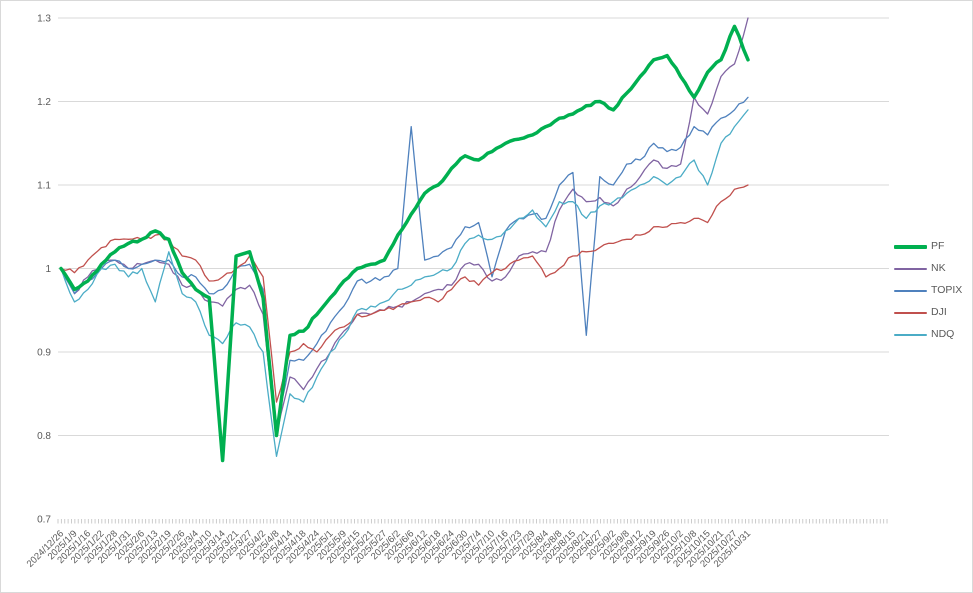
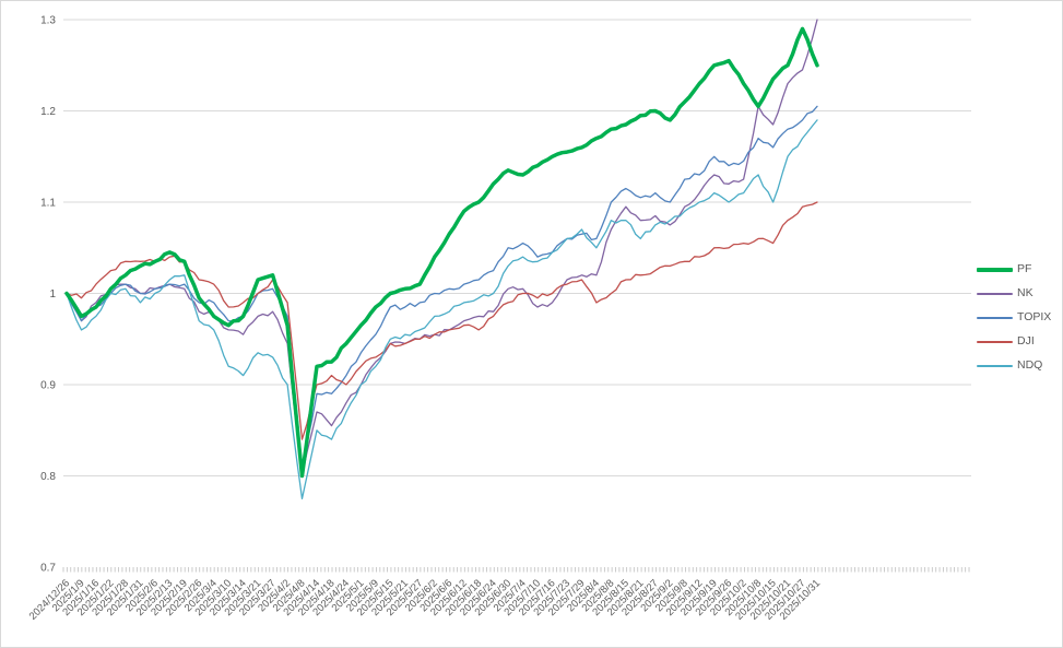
NDQ/2025/2/13: 0.96 -> 1.01
PF/2025/3/14: 0.77 -> 0.97
TOPIX/2025/6/6: 1.17 -> 1.00
DJI/2025/7/4: 0.98 -> 1.00
TOPIX/2025/7/10: 0.99 -> 1.04
TOPIX/2025/8/21: 0.92 -> 1.10
